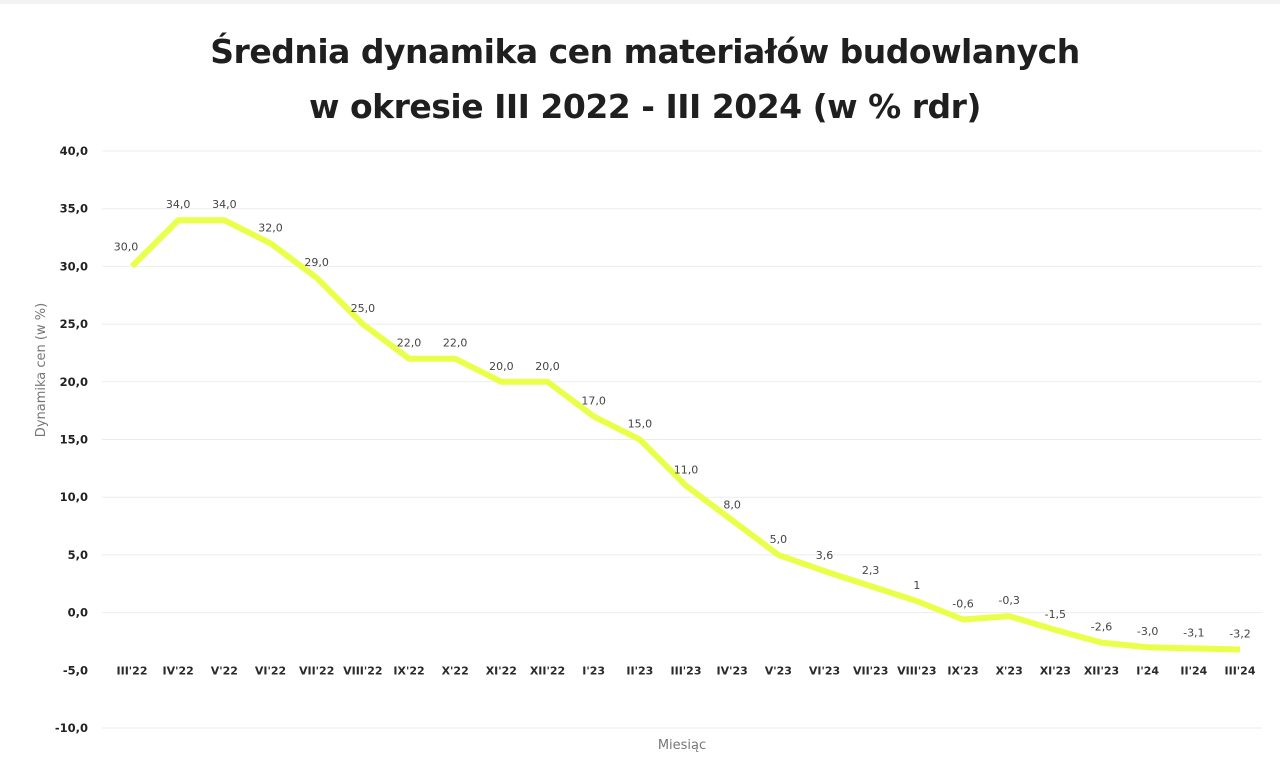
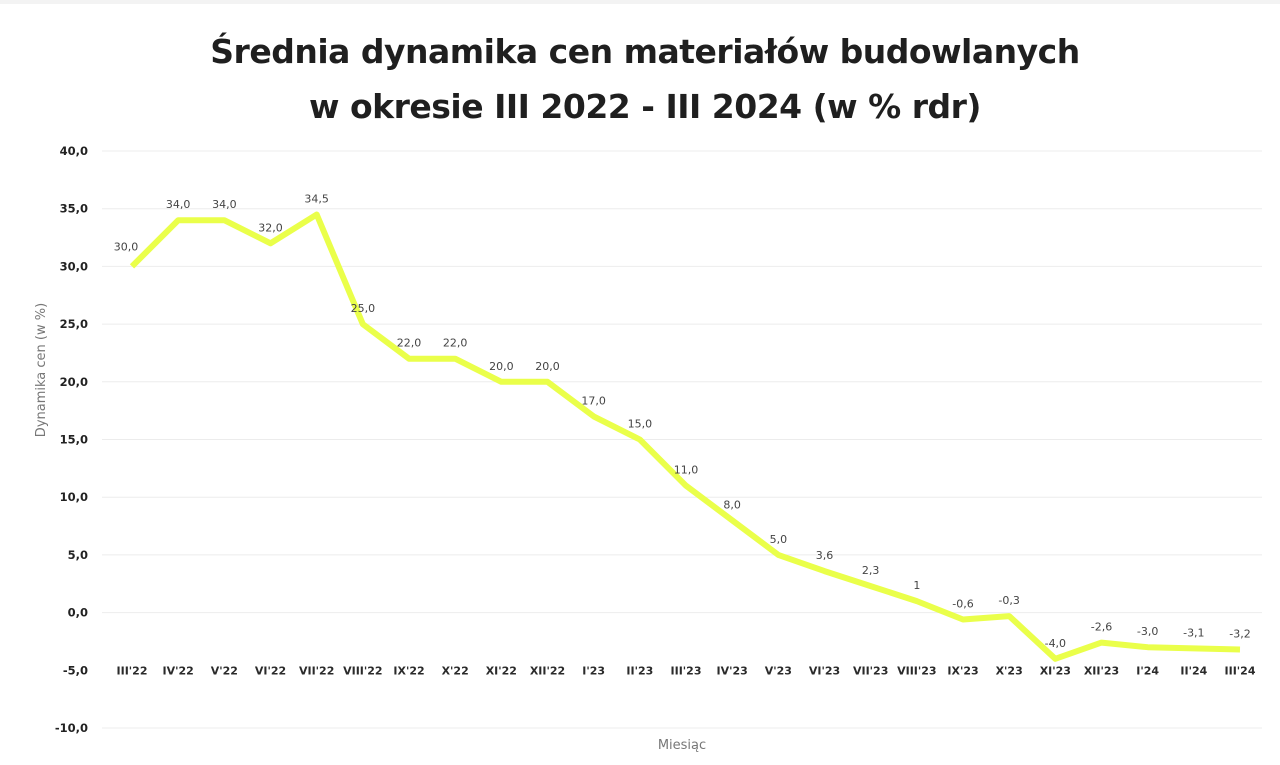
VII'22: 29,0 -> 34,5
XI'23: -1,5 -> -4,0
